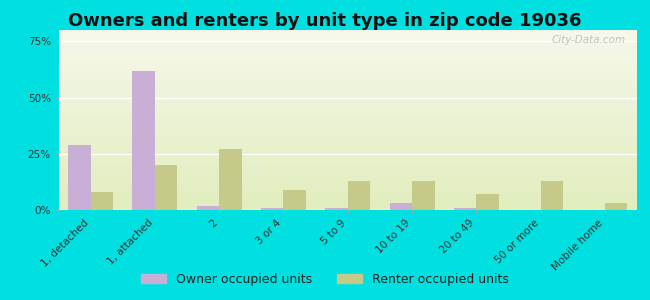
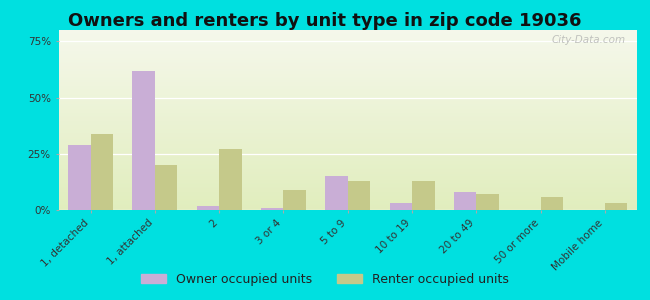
Renter occupied units/1, detached: 8% -> 34%
Owner occupied units/5 to 9: 1% -> 15%
Owner occupied units/20 to 49: 1% -> 8%
Renter occupied units/50 or more: 13% -> 6%
